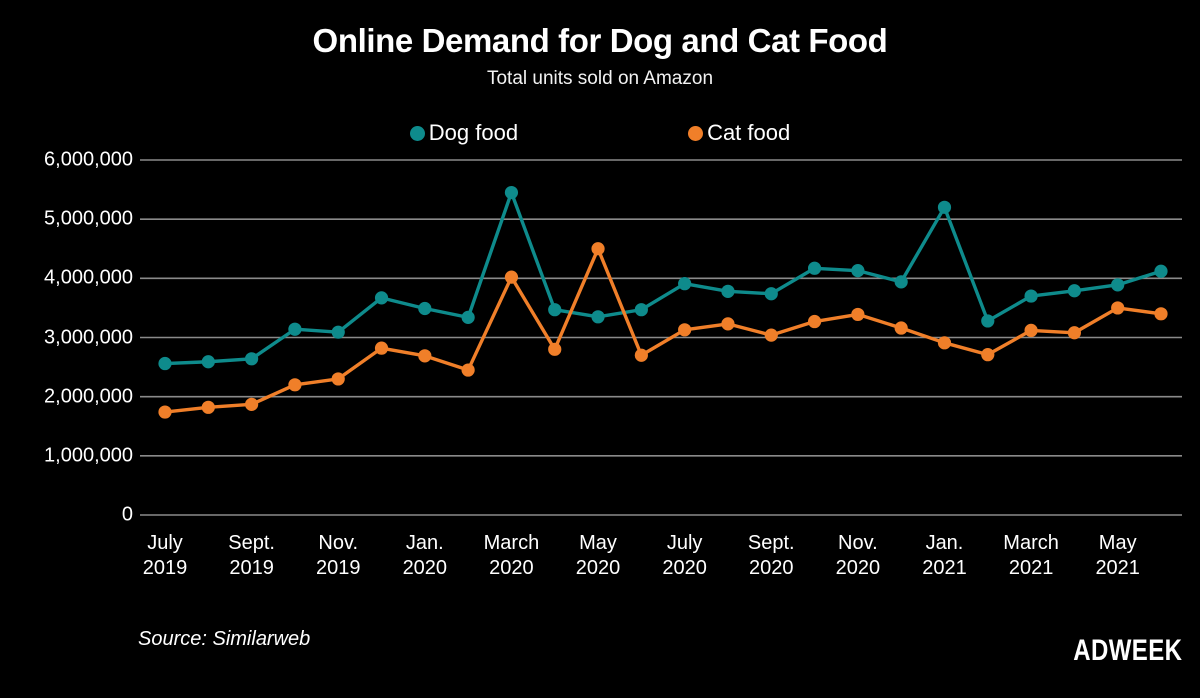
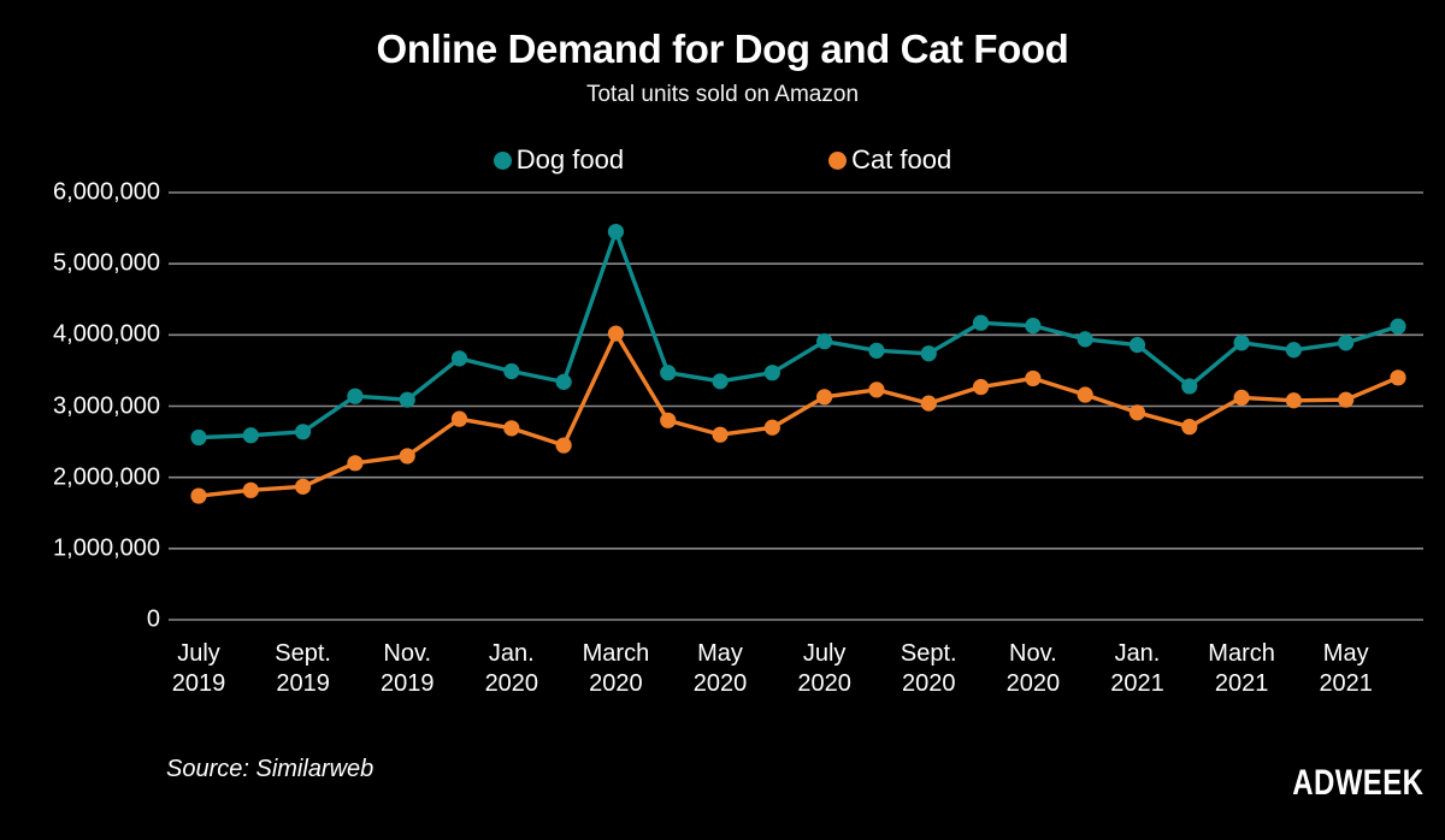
Cat food/May 2020: 4500000 -> 2600000
Dog food/Jan. 2021: 5200000 -> 3900000
Dog food/March 2021: 3700000 -> 3900000
Cat food/May 2021: 3500000 -> 3100000
